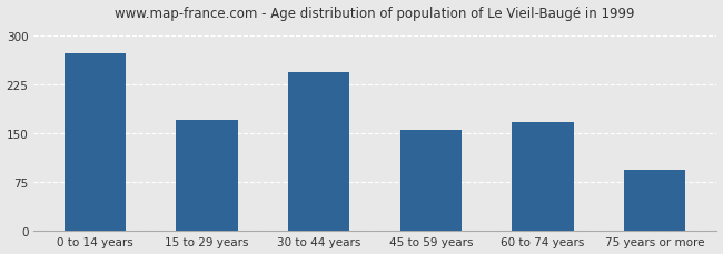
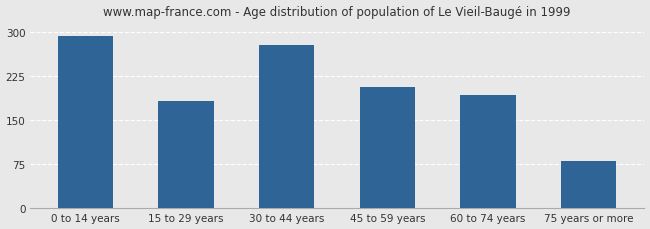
0 to 14 years: 272 -> 292
15 to 29 years: 170 -> 182
30 to 44 years: 244 -> 278
45 to 59 years: 154 -> 205
60 to 74 years: 166 -> 192
75 years or more: 94 -> 80
